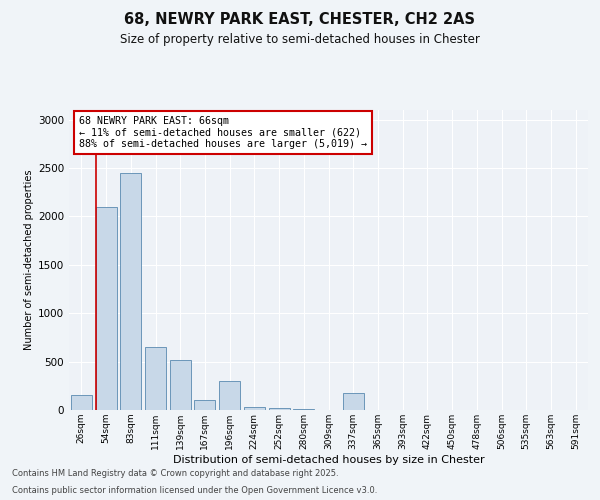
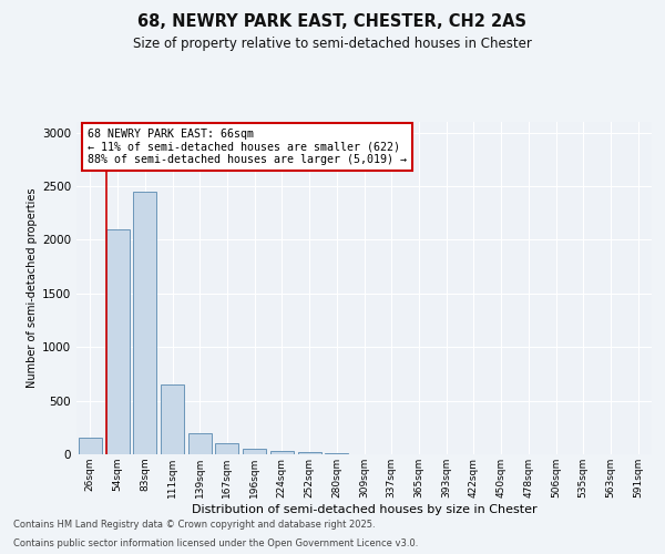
139sqm: 520 -> 200
196sqm: 300 -> 50
337sqm: 180 -> 0
